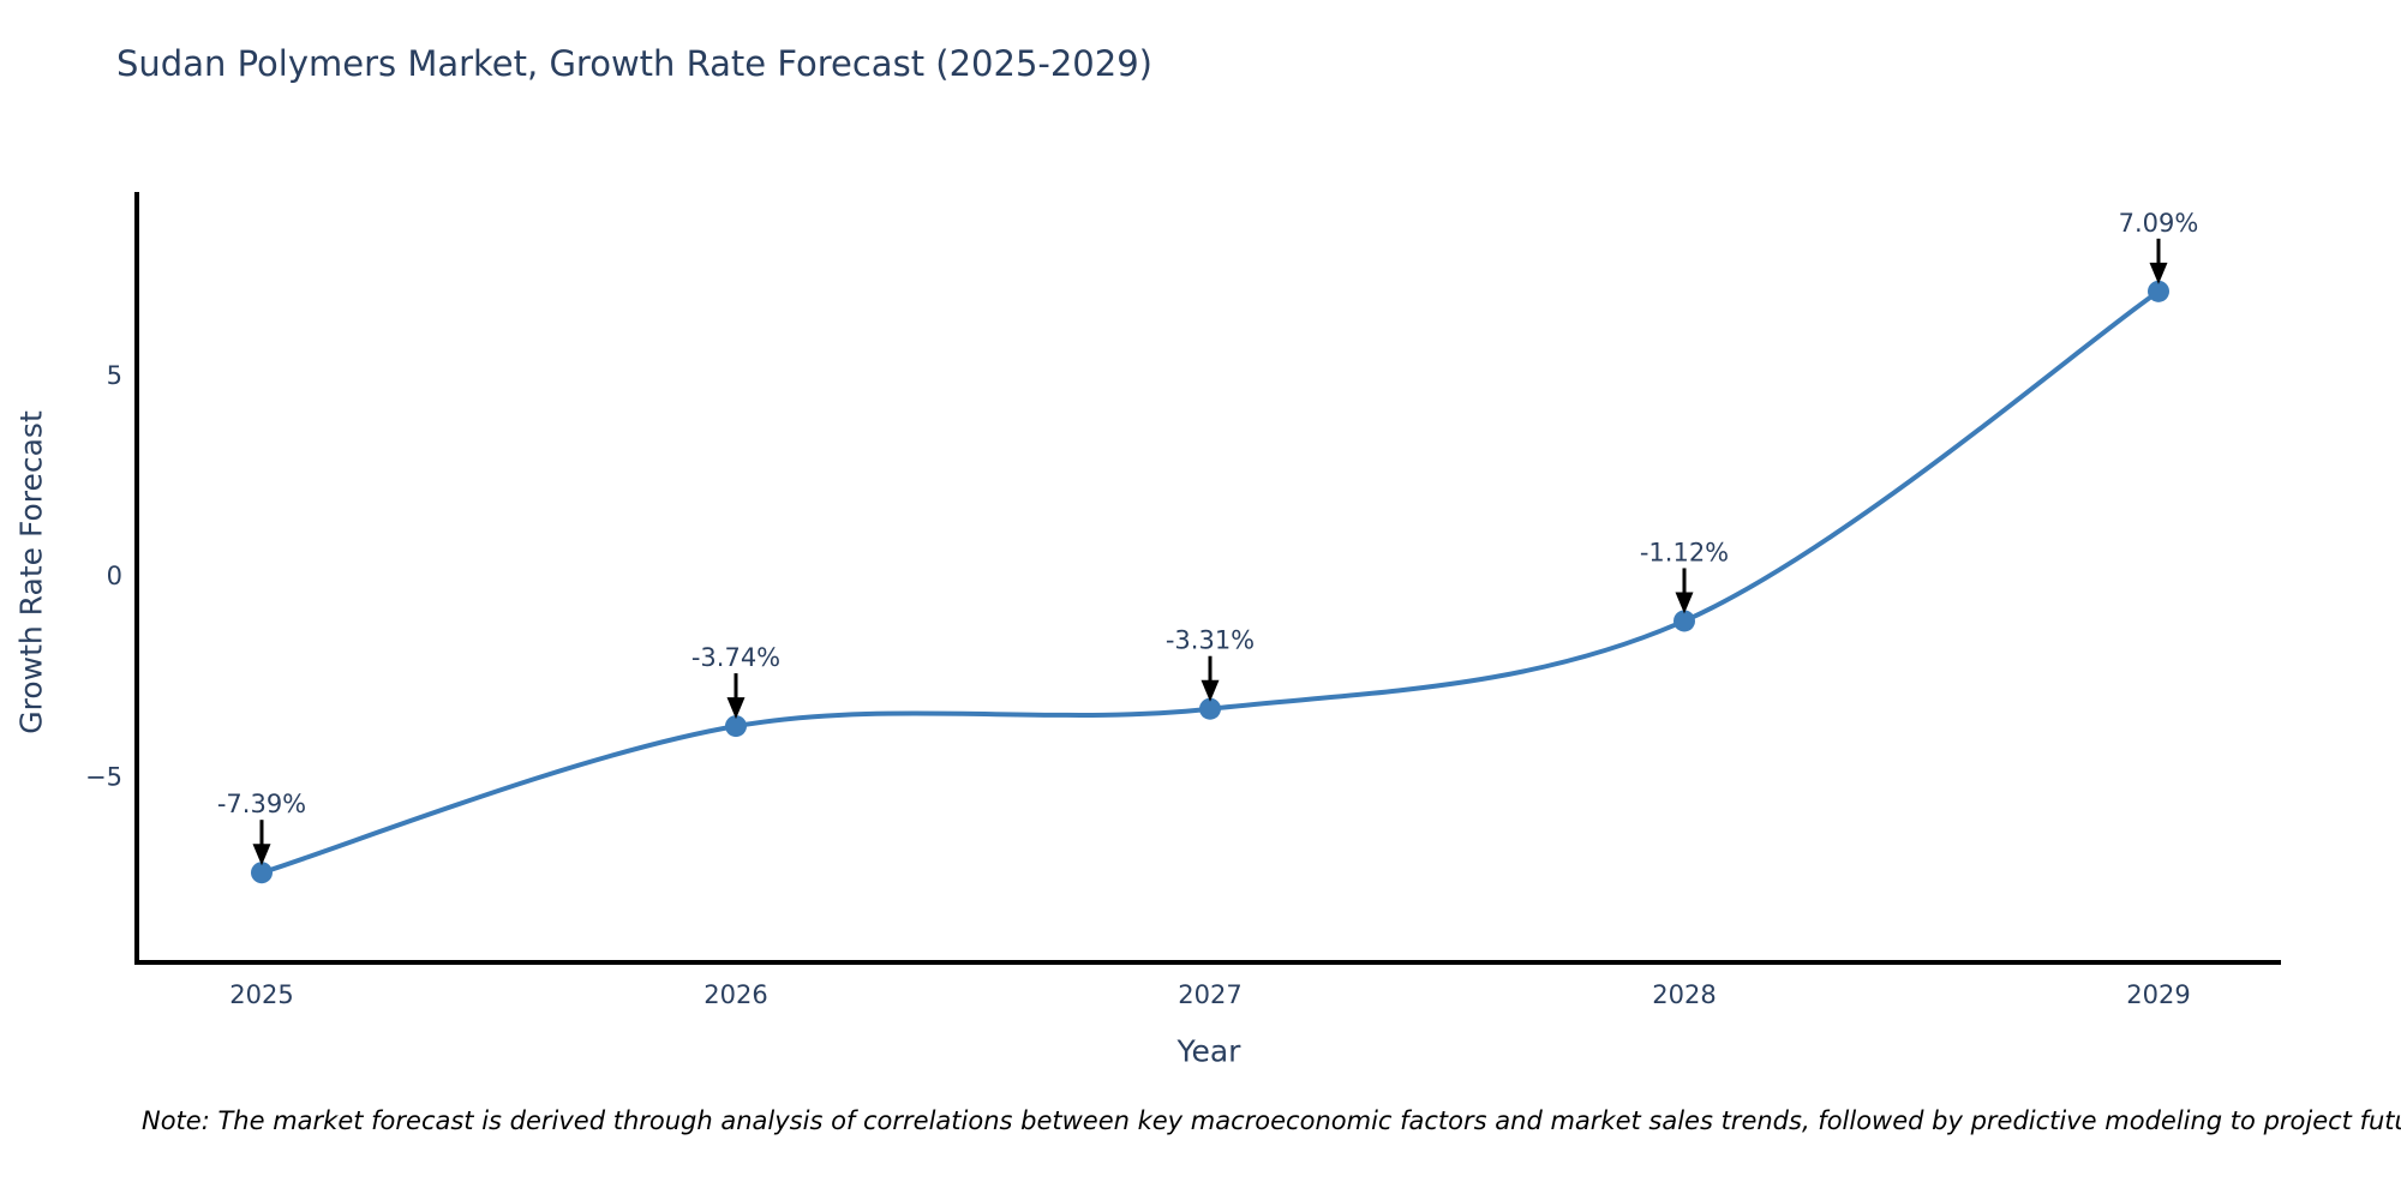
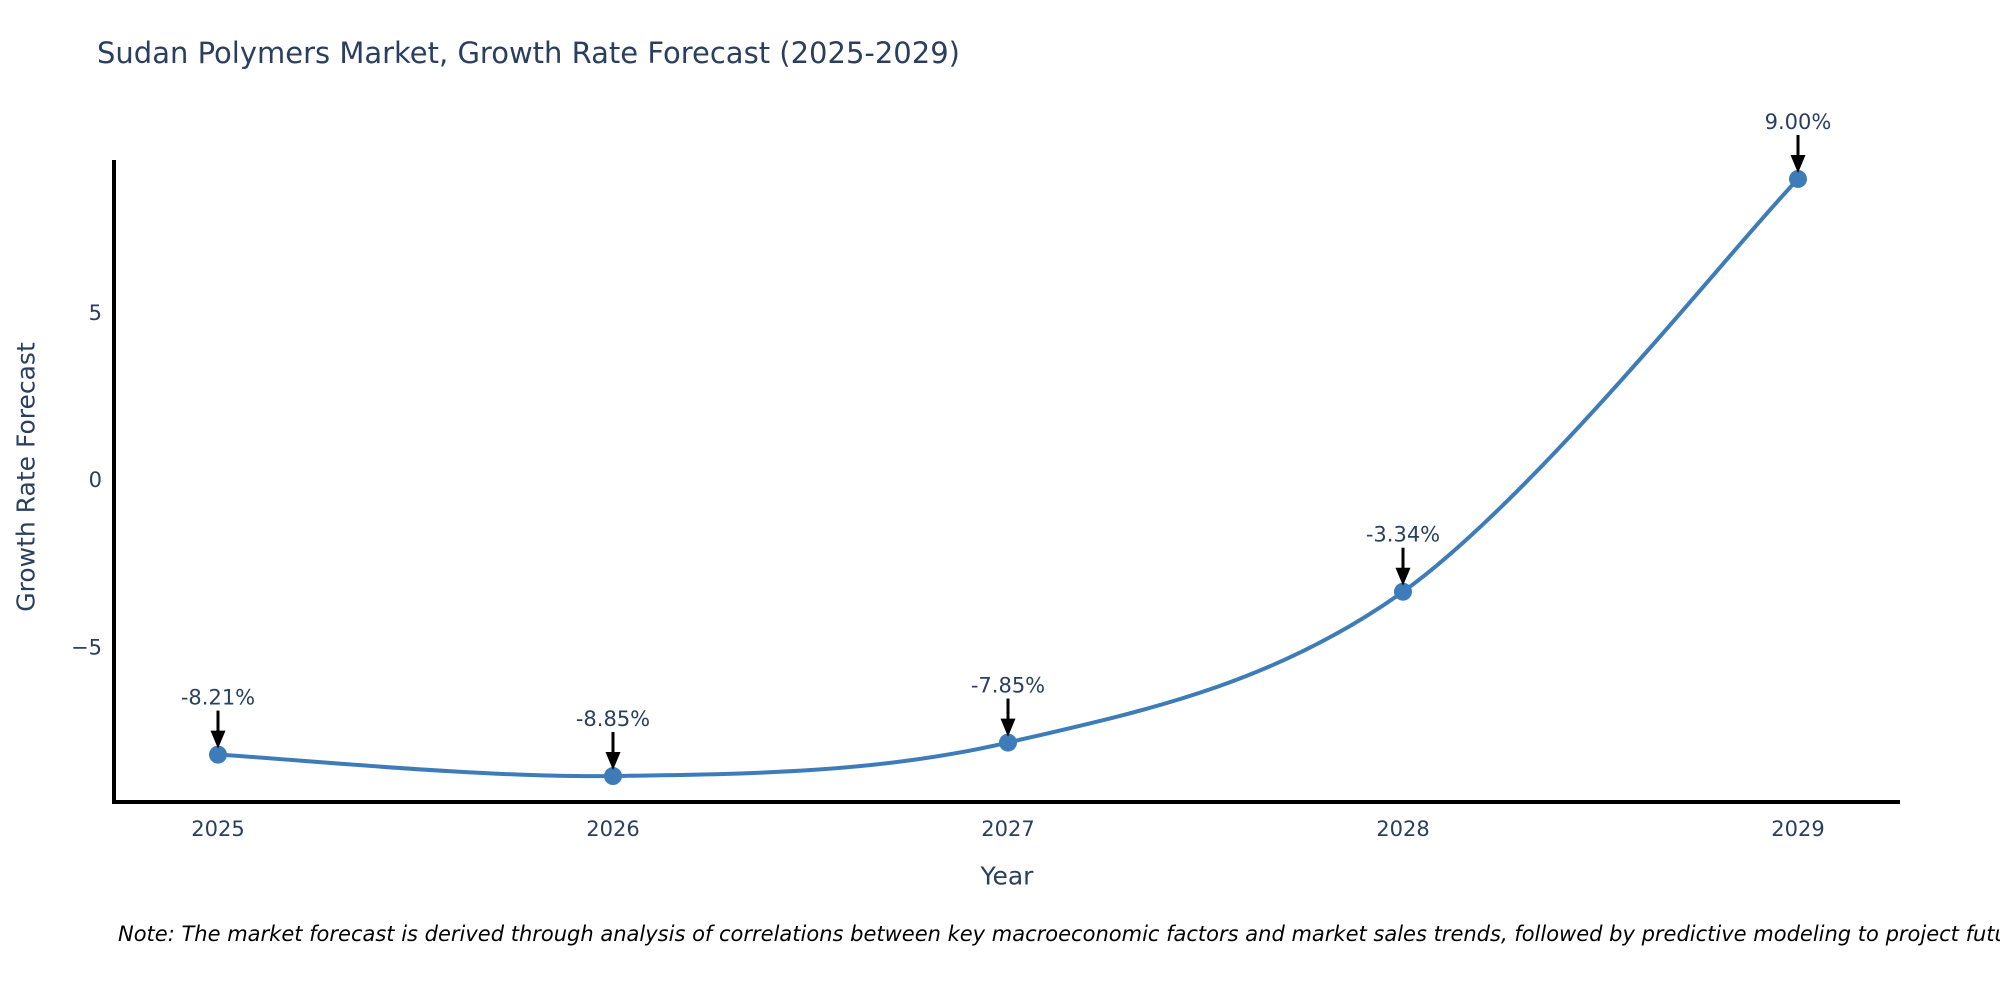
2025: -7.39% -> -8.21%
2026: -3.74% -> -8.85%
2027: -3.31% -> -7.85%
2028: -1.12% -> -3.34%
2029: 7.09% -> 9.00%
